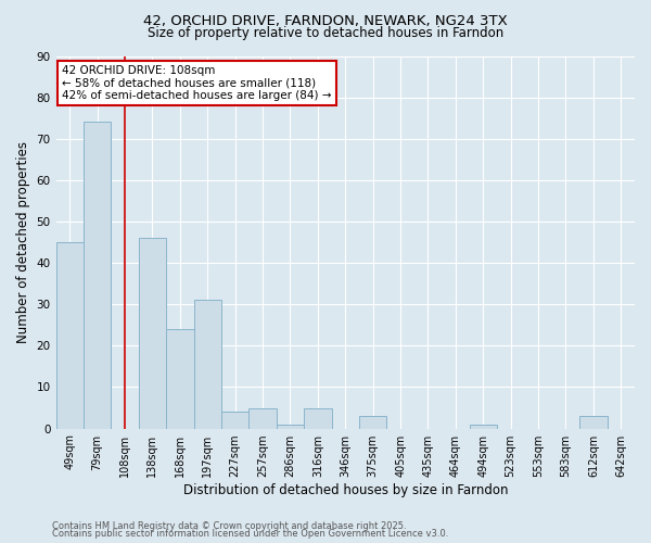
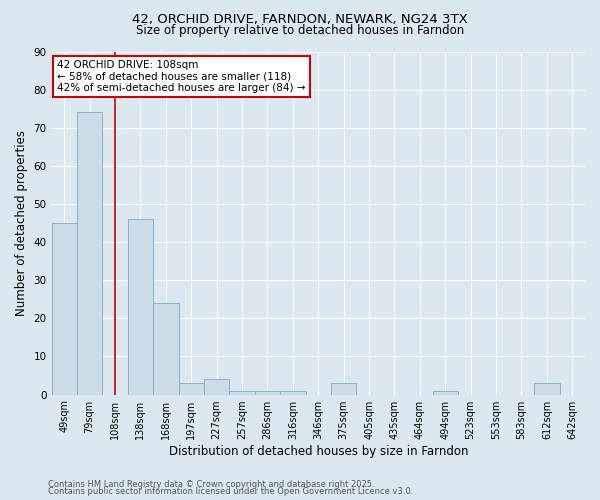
197sqm: 31 -> 3
257sqm: 5 -> 1
316sqm: 5 -> 1
